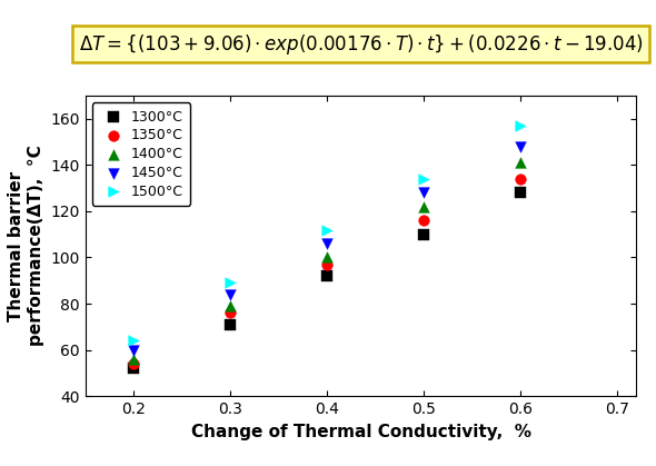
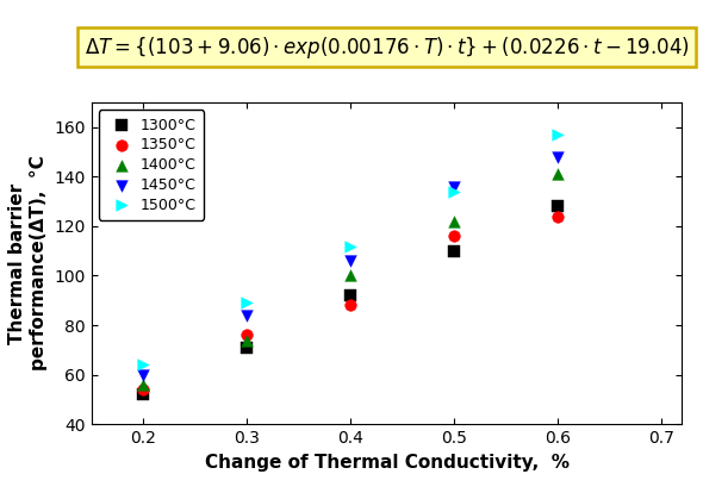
1400°C/0.3: 79 -> 74
1350°C/0.4: 97 -> 88
1450°C/0.5: 128 -> 136
1350°C/0.6: 134 -> 124
